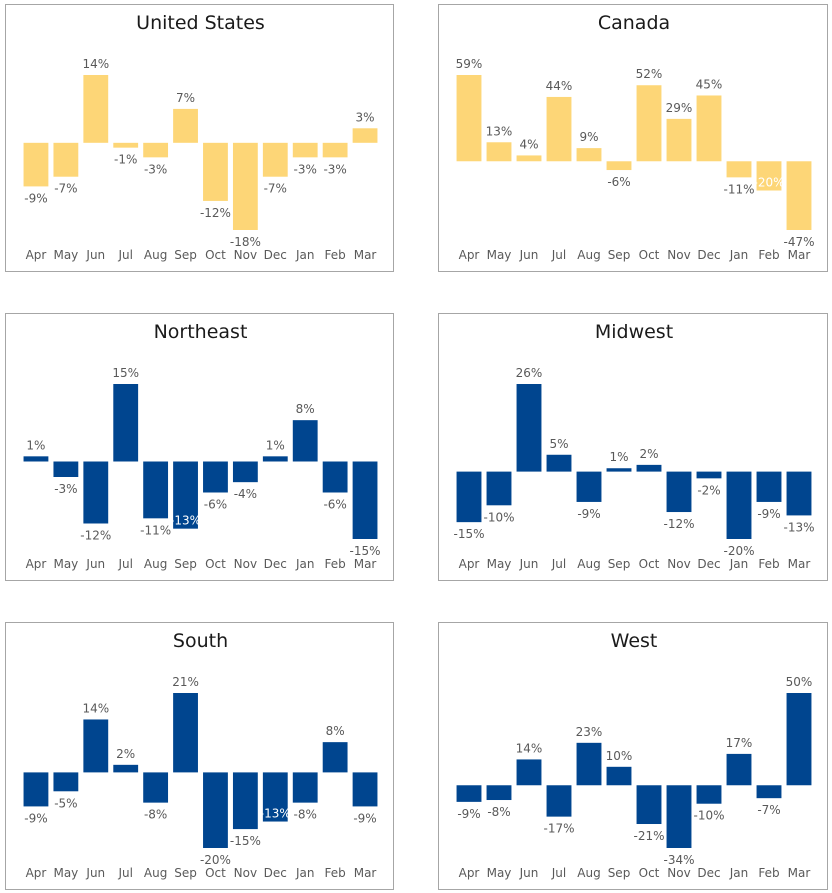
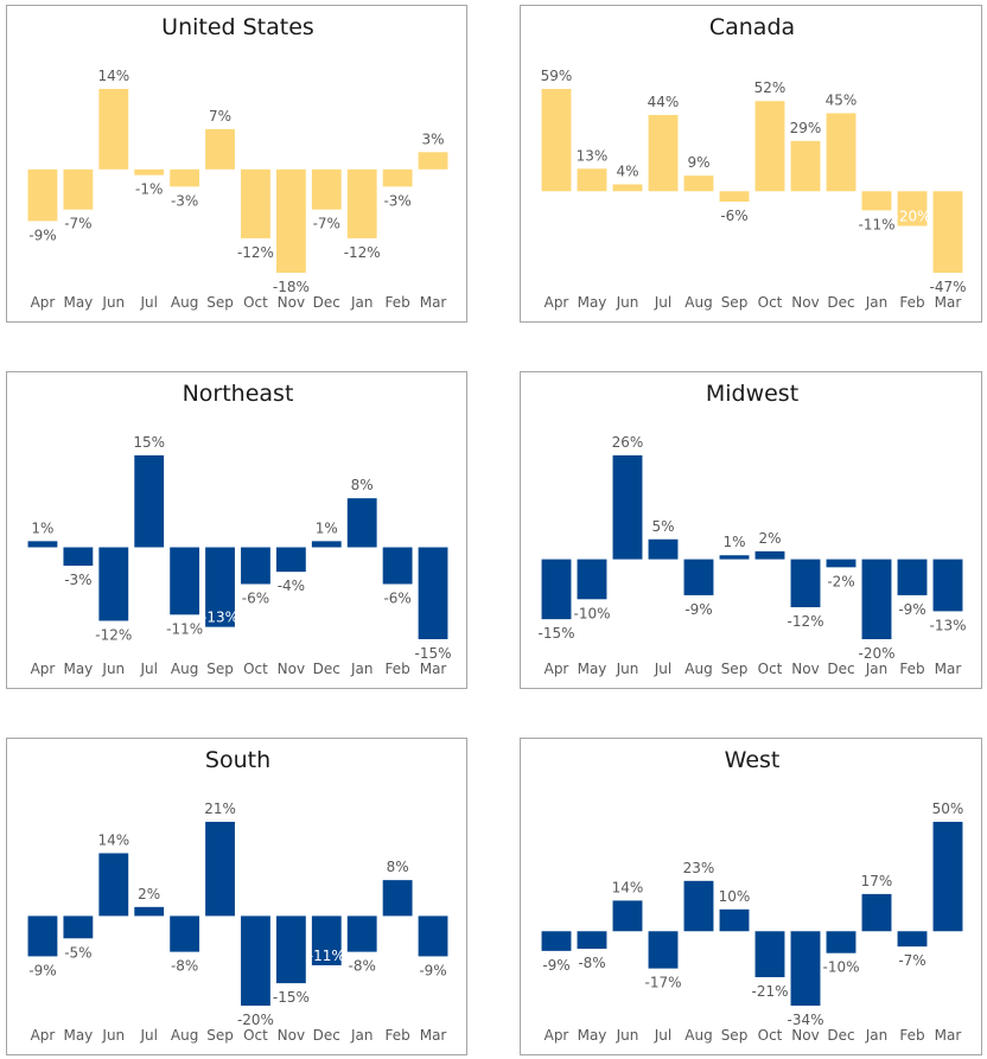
United States/Jan: -3% -> -12%
South/Dec: -13% -> -11%
